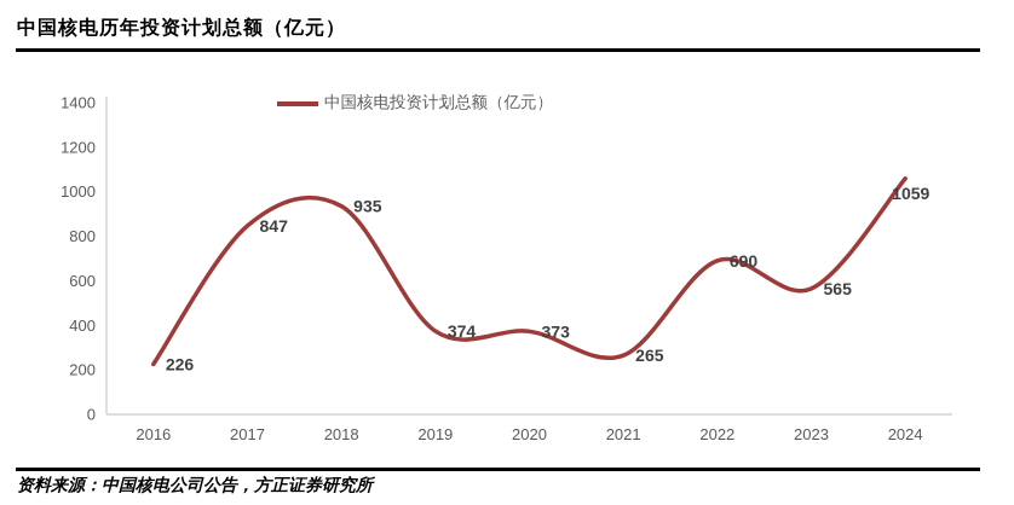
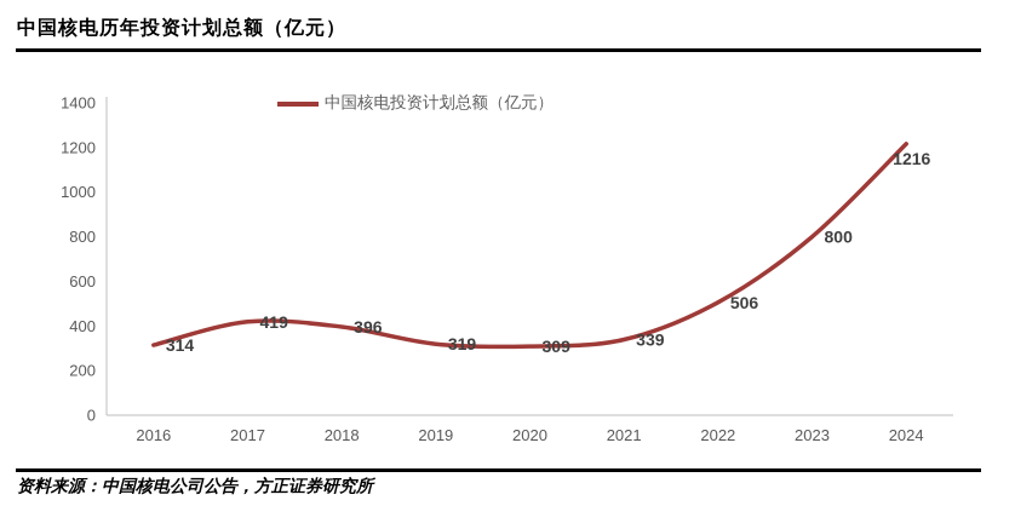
2016: 226 -> 314
2017: 847 -> 419
2018: 935 -> 396
2019: 374 -> 319
2020: 373 -> 309
2021: 265 -> 339
2022: 690 -> 506
2023: 565 -> 800
2024: 1059 -> 1216
